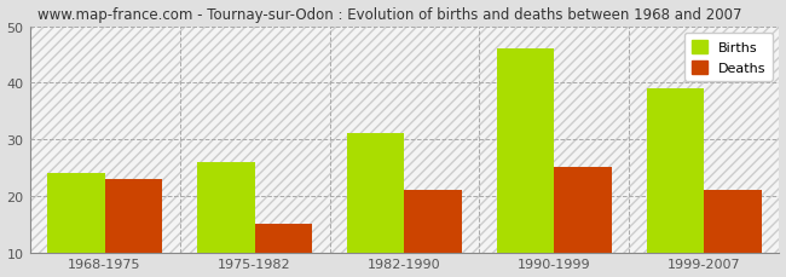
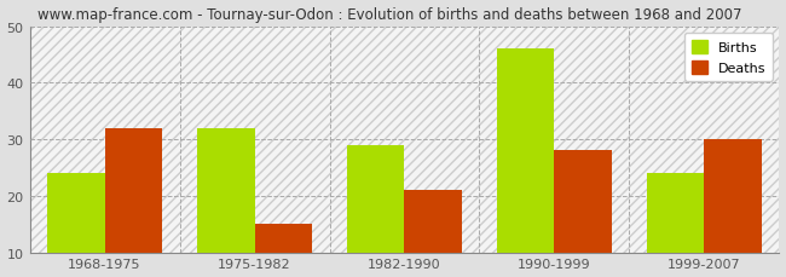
Deaths/1968-1975: 23 -> 32
Births/1975-1982: 26 -> 32
Births/1982-1990: 31 -> 29
Deaths/1990-1999: 25 -> 28
Births/1999-2007: 39 -> 24
Deaths/1999-2007: 21 -> 30
